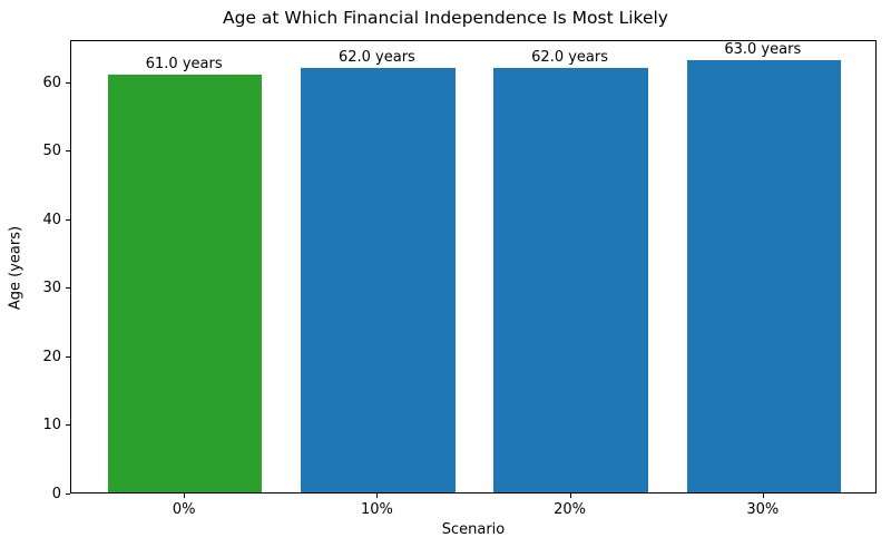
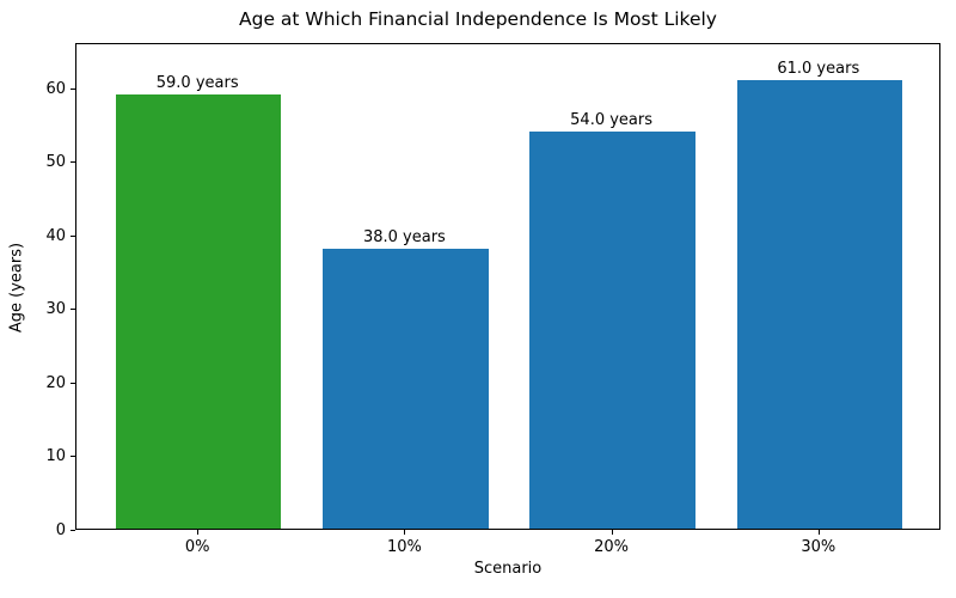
0%: 61.0 -> 59.0
10%: 62.0 -> 38.0
20%: 62.0 -> 54.0
30%: 63.0 -> 61.0
